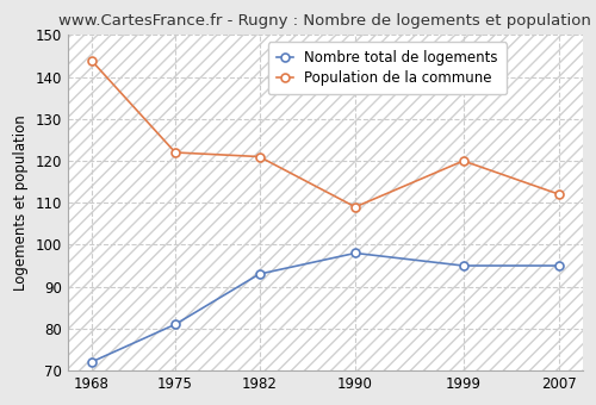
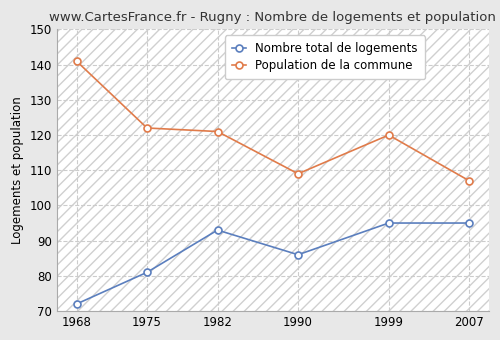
Population de la commune/1968: 144 -> 141
Nombre total de logements/1990: 98 -> 86
Population de la commune/2007: 112 -> 107
